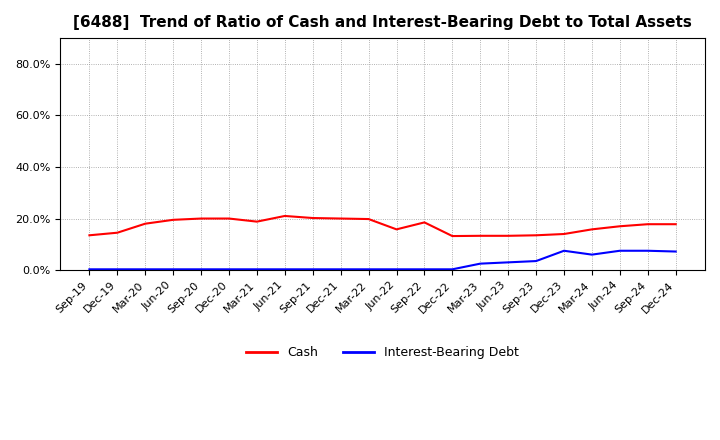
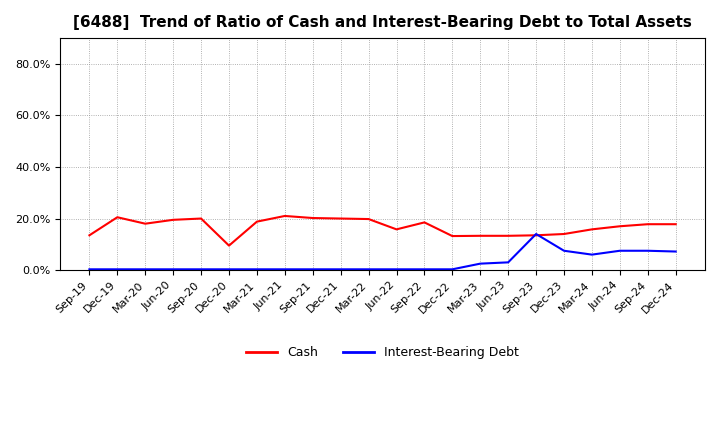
Cash/Dec-19: 14.5% -> 20.5%
Cash/Dec-20: 20.0% -> 9.5%
Interest-Bearing Debt/Sep-23: 3.5% -> 14.0%
